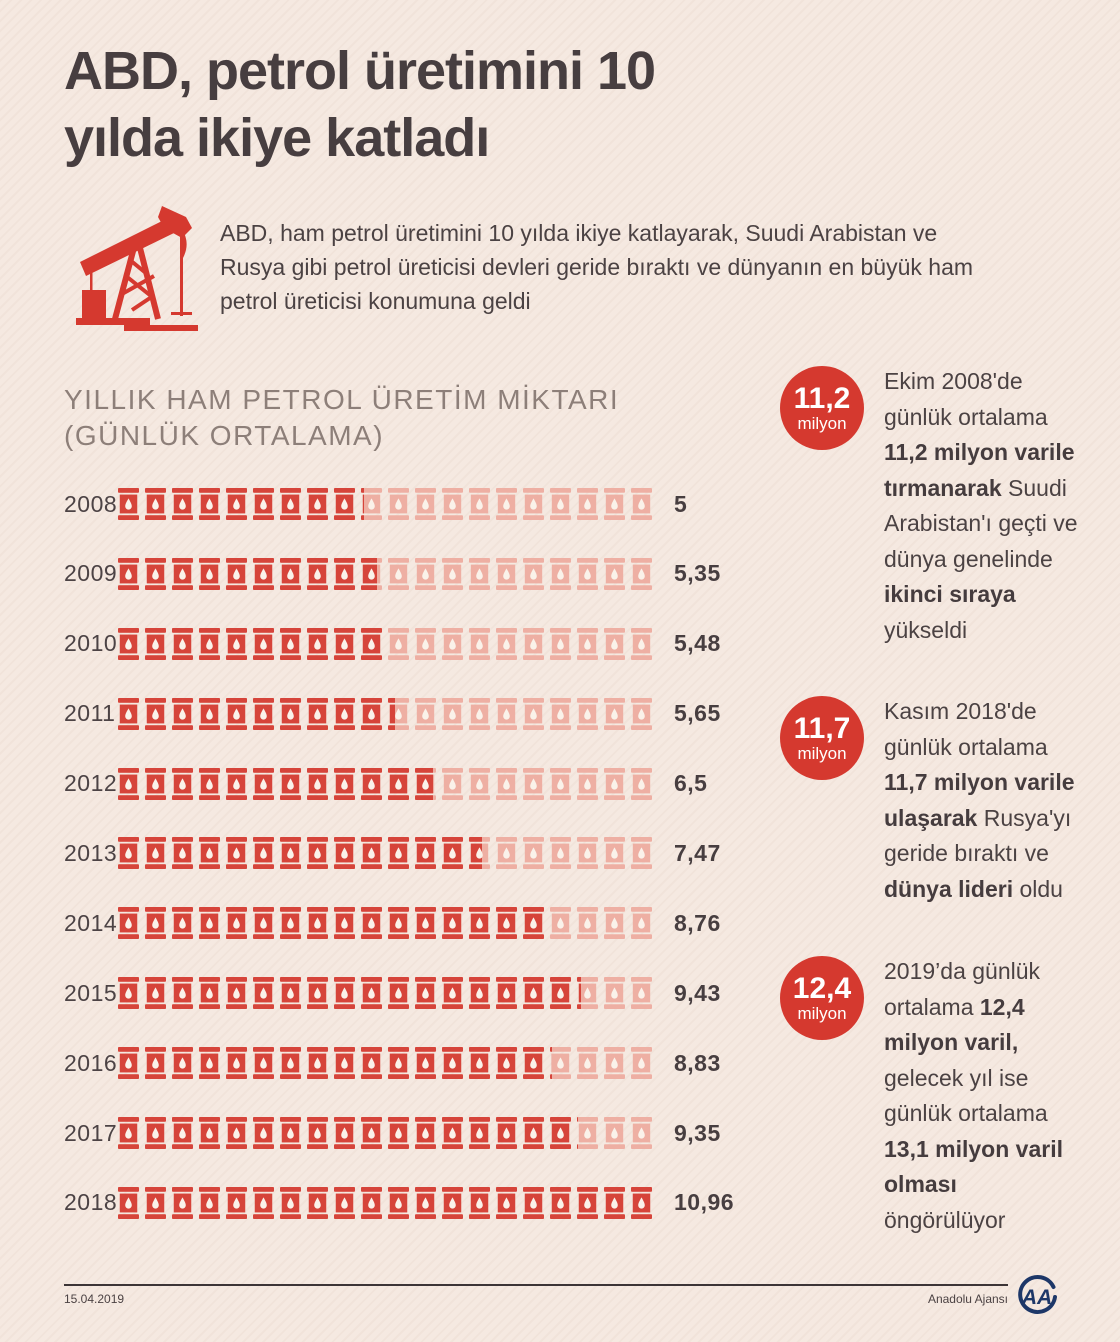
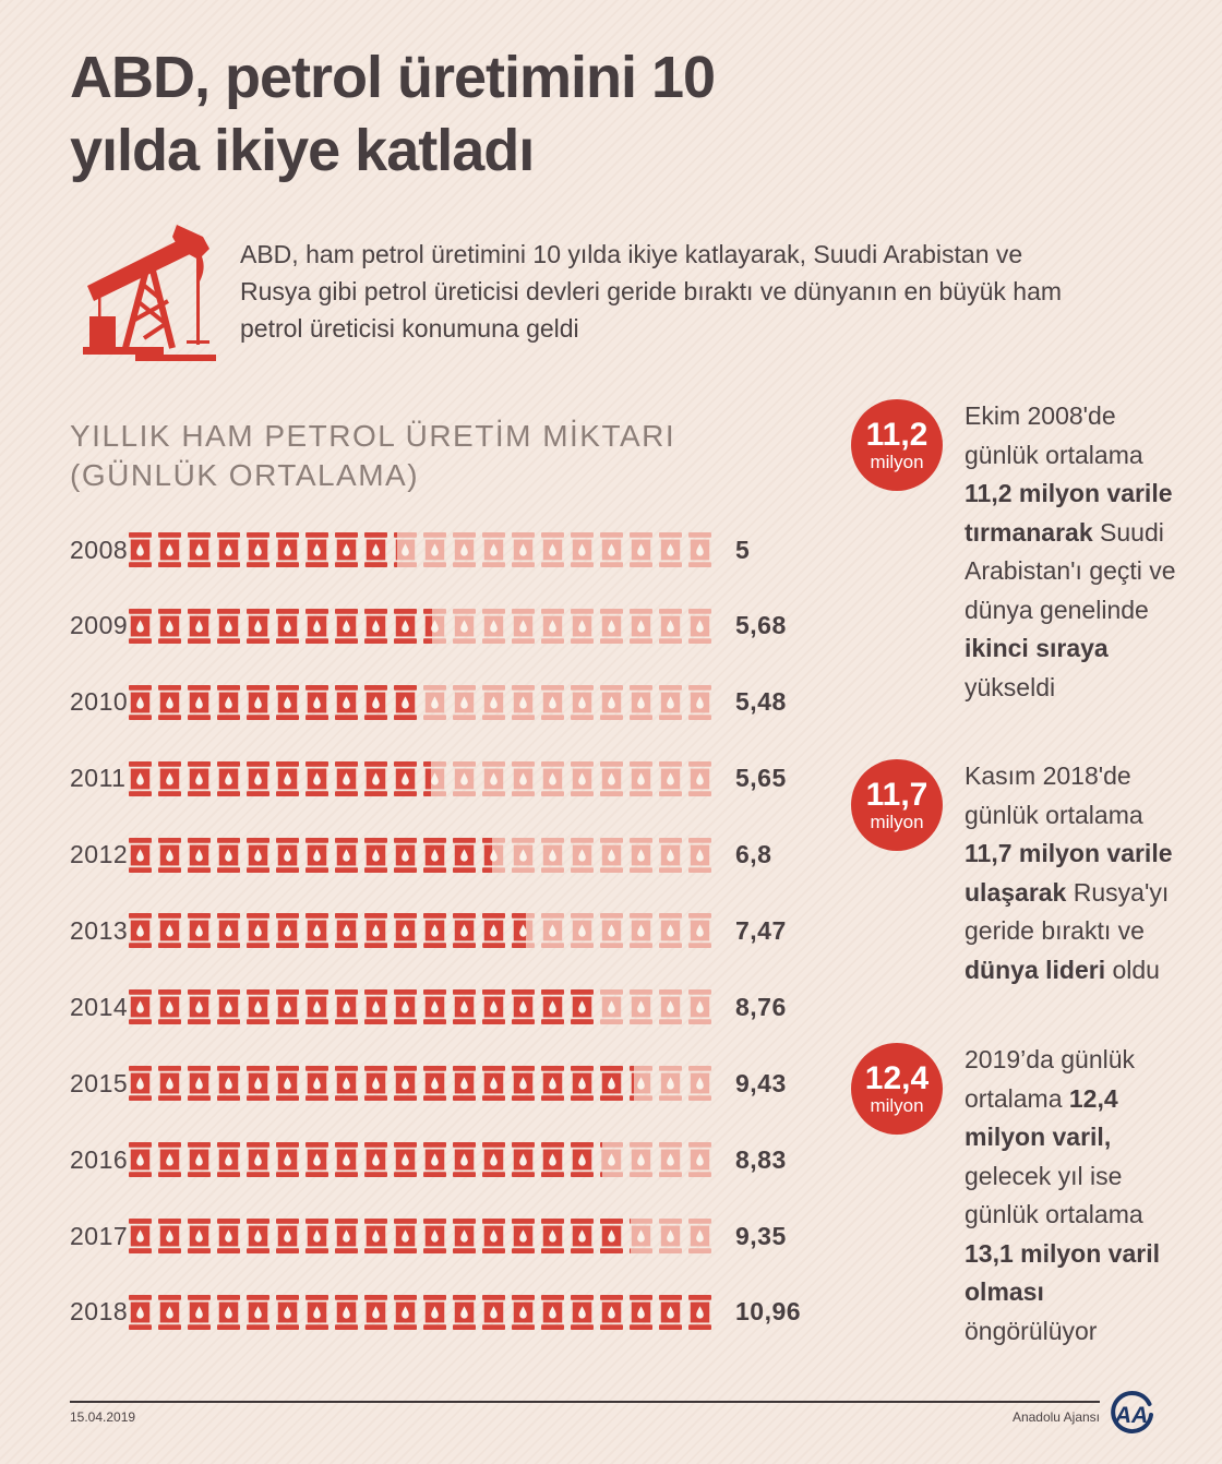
2009: 5,35 -> 5,68
2012: 6,5 -> 6,8
